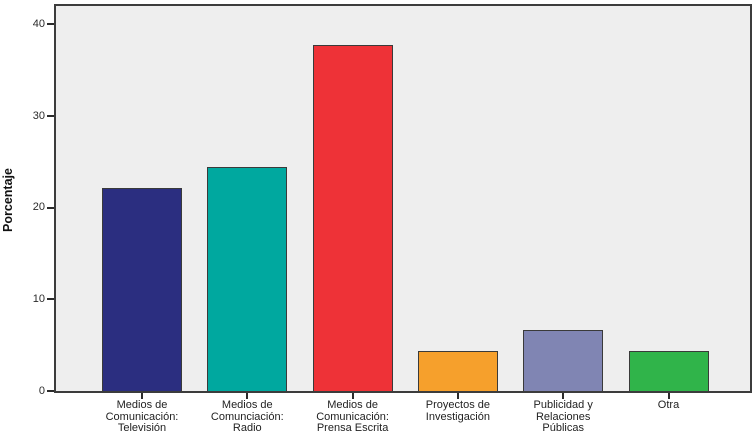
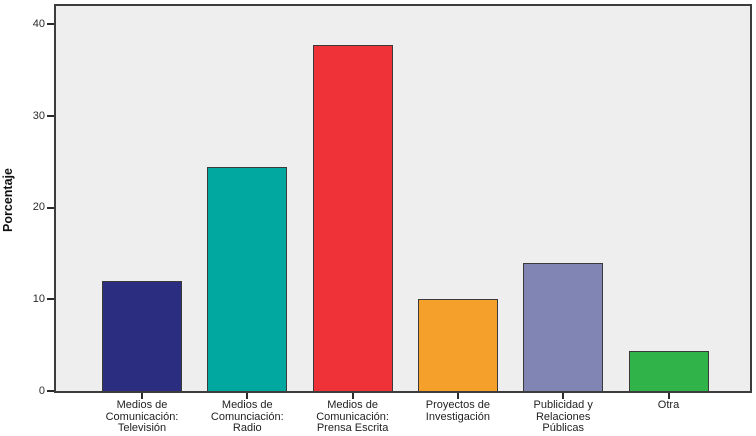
Medios de Comunicación: Televisión: 22 -> 12
Proyectos de Investigación: 4 -> 10
Publicidad y Relaciones Públicas: 7 -> 14
